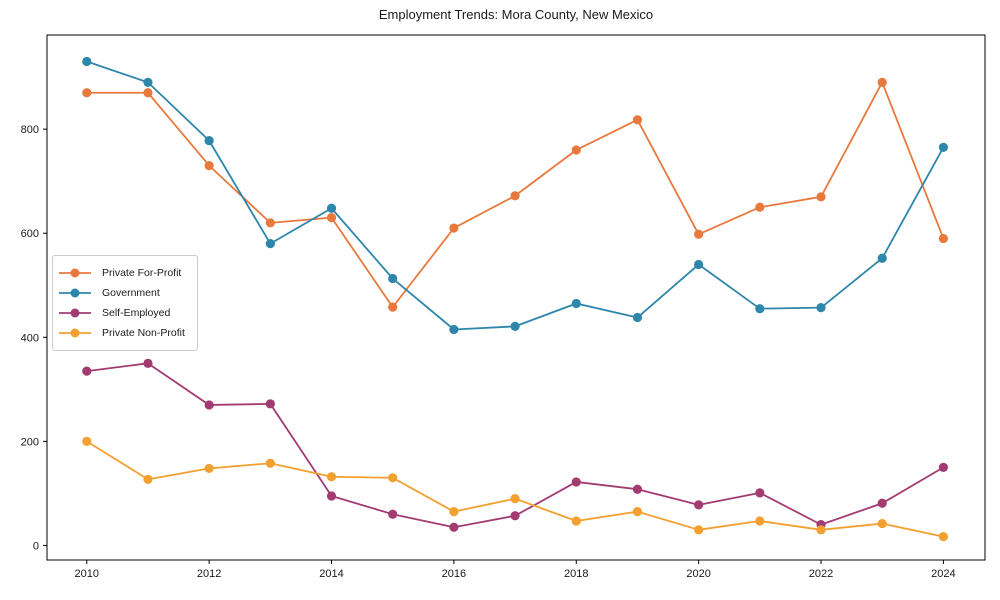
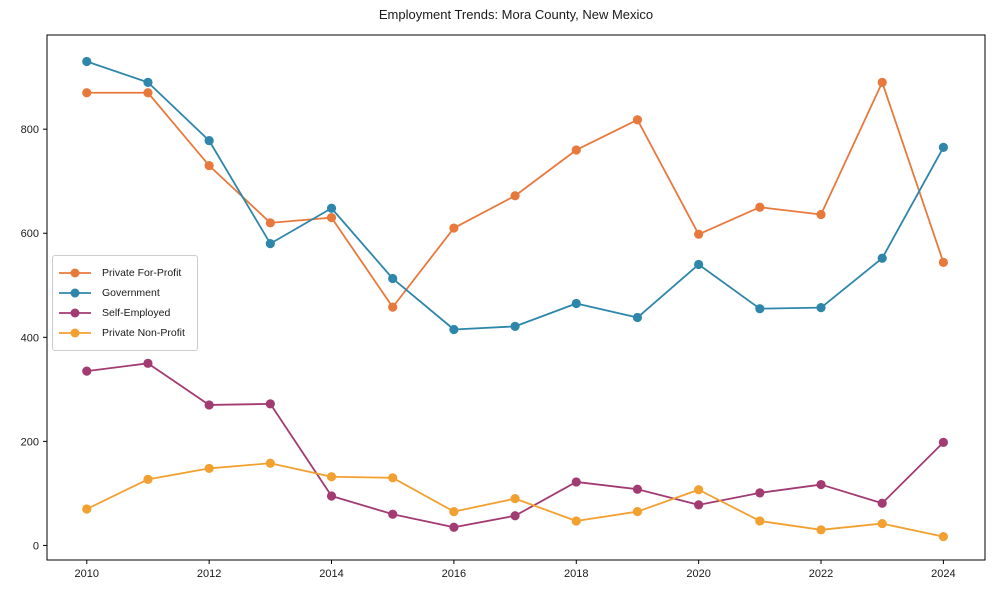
Private Non-Profit/2010: 200 -> 70
Private Non-Profit/2020: 30 -> 110
Private For-Profit/2022: 670 -> 640
Self-Employed/2022: 40 -> 120
Private For-Profit/2024: 590 -> 540
Self-Employed/2024: 150 -> 200
